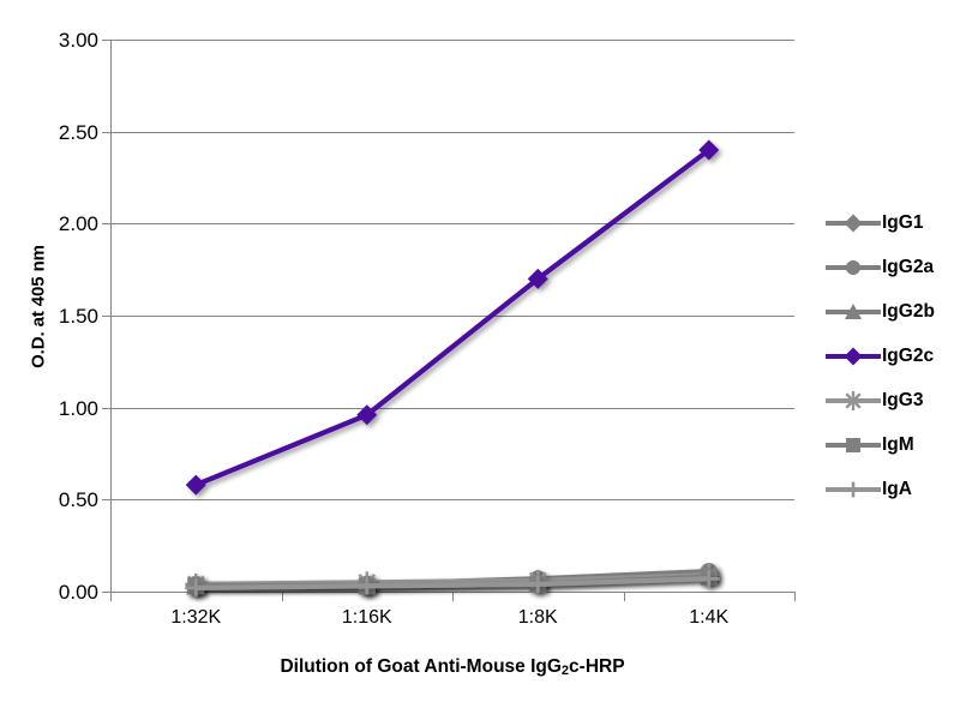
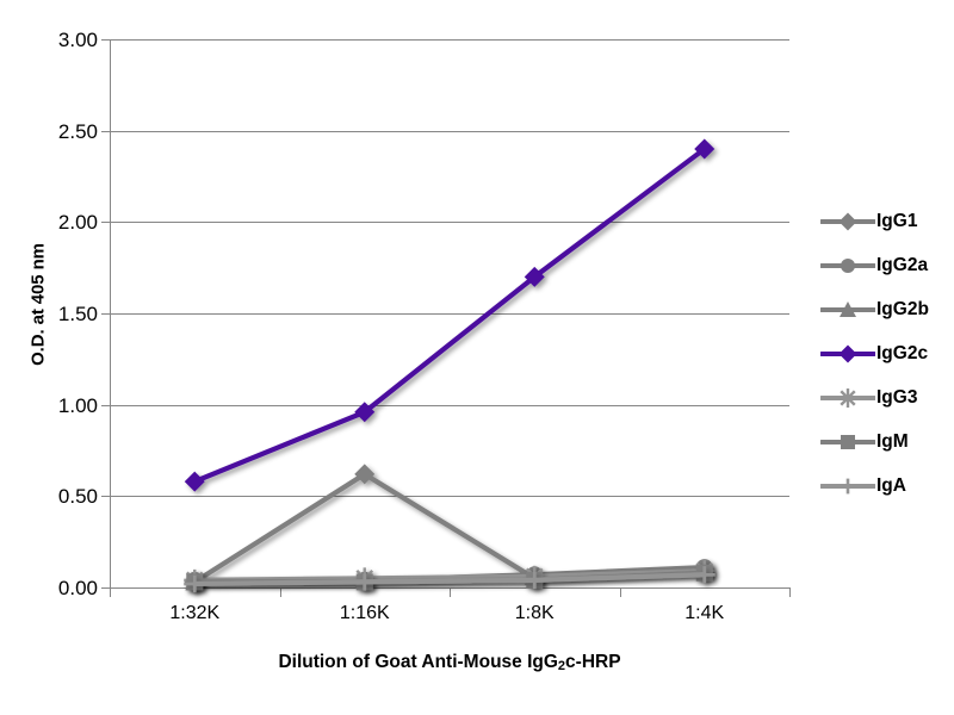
IgG1/1:16K: 0.03 -> 0.62
